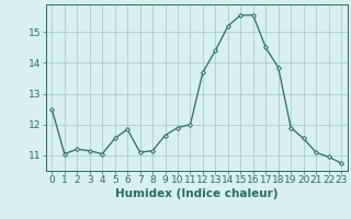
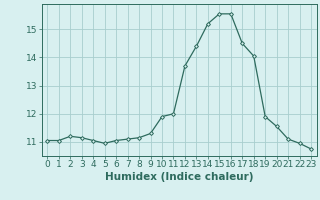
0: 12.50 -> 11.05
5: 11.55 -> 10.95
6: 11.85 -> 11.05
9: 11.65 -> 11.30
18: 13.85 -> 14.05
